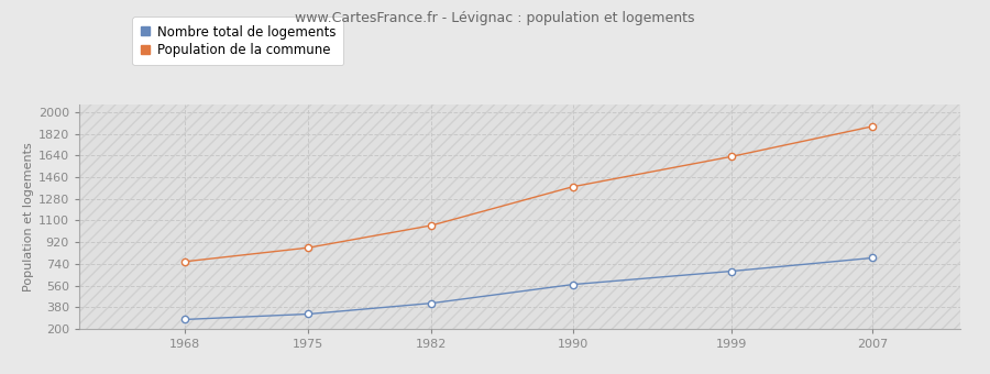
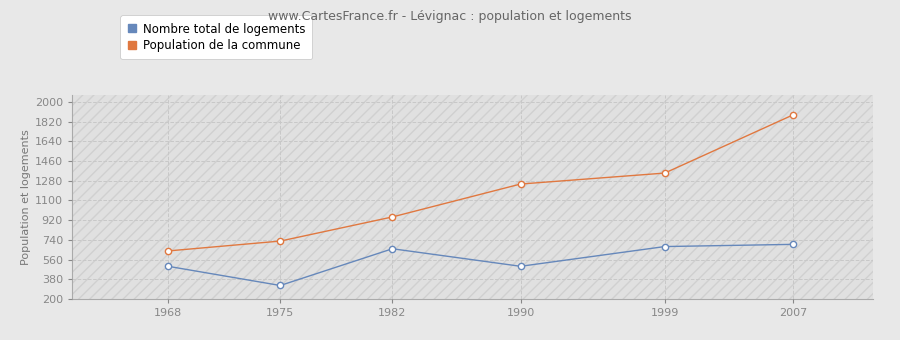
Nombre total de logements/1968: 280 -> 500
Population de la commune/1968: 760 -> 640
Population de la commune/1975: 880 -> 730
Nombre total de logements/1982: 420 -> 660
Population de la commune/1982: 1060 -> 950
Nombre total de logements/1990: 570 -> 500
Population de la commune/1990: 1380 -> 1250
Population de la commune/1999: 1630 -> 1350
Nombre total de logements/2007: 790 -> 700
